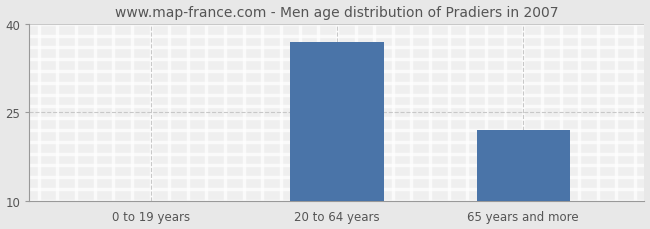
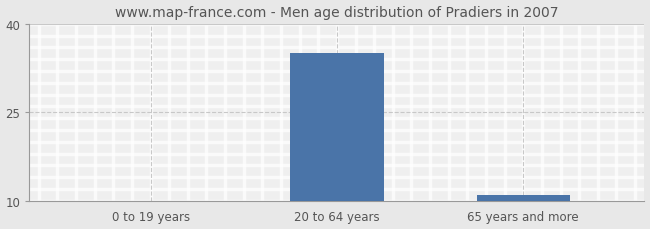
20 to 64 years: 37 -> 35
65 years and more: 22 -> 11
